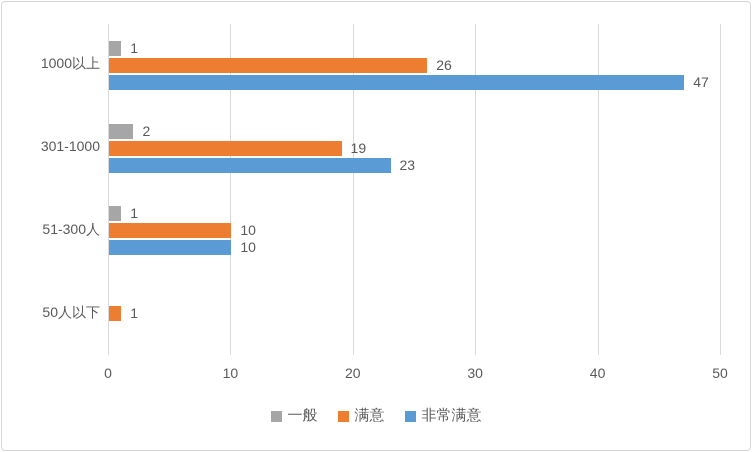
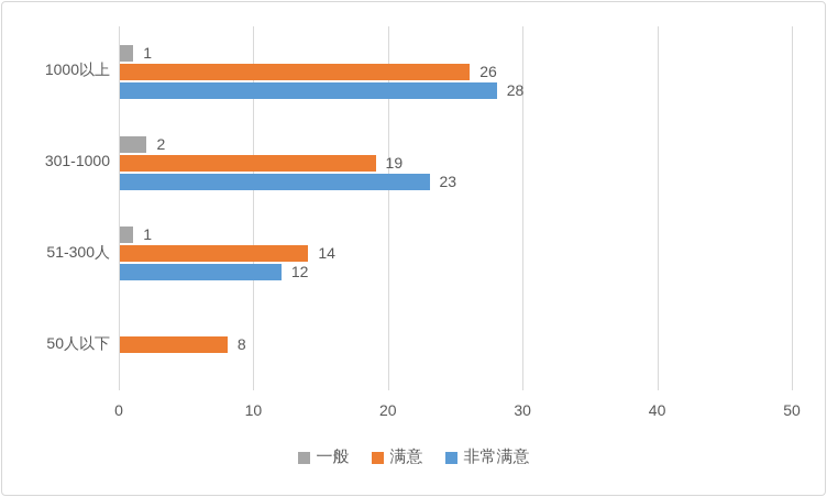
非常满意/1000以上: 47 -> 28
满意/51-300人: 10 -> 14
非常满意/51-300人: 10 -> 12
满意/50人以下: 1 -> 8
